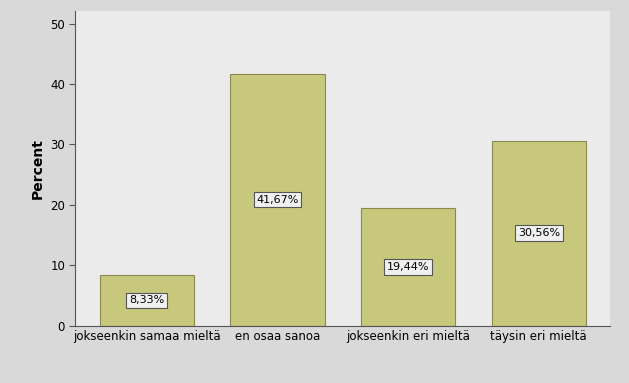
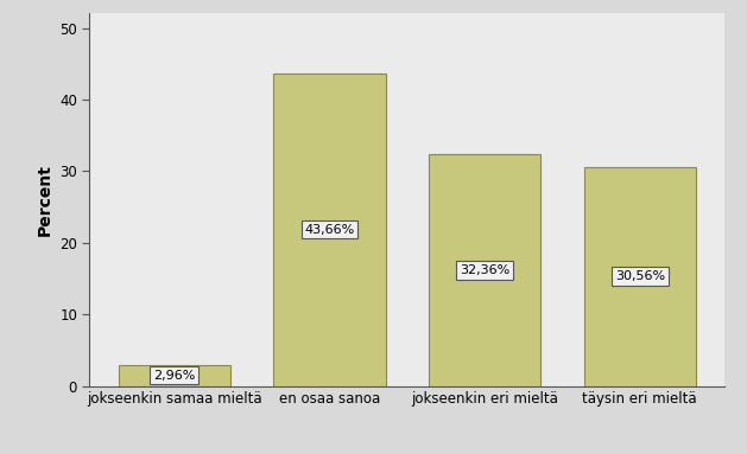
jokseenkin samaa mieltä: 8,33% -> 2,96%
en osaa sanoa: 41,67% -> 43,66%
jokseenkin eri mieltä: 19,44% -> 32,36%
